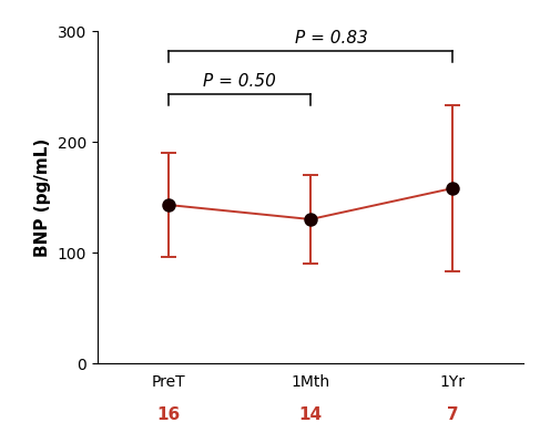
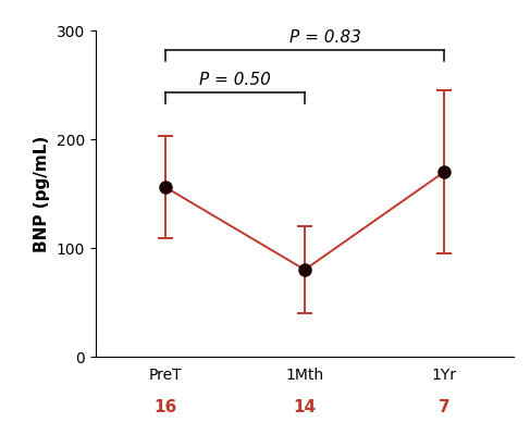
PreT: 143 -> 156
1Mth: 130 -> 80
1Yr: 158 -> 170
